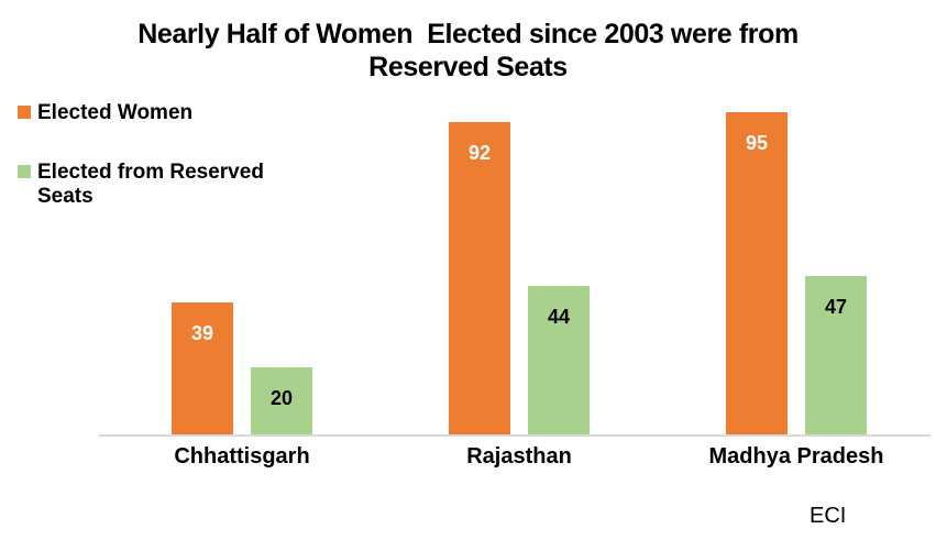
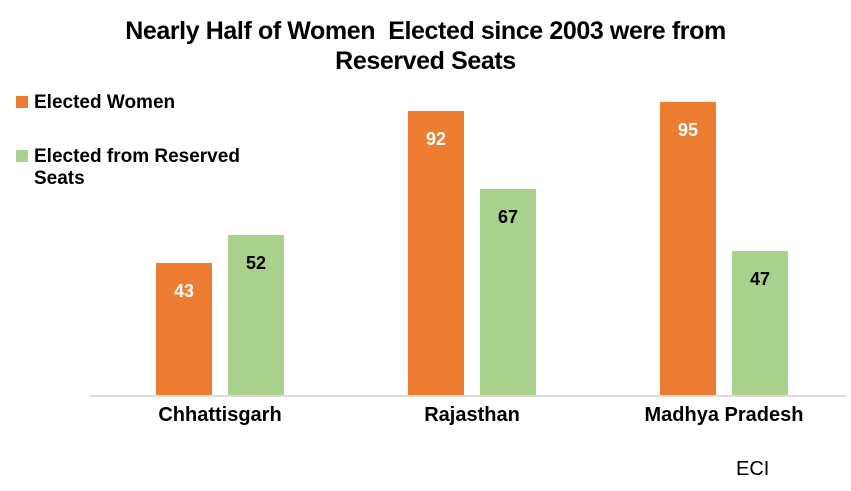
Elected Women/Chhattisgarh: 39 -> 43
Elected from Reserved Seats/Chhattisgarh: 20 -> 52
Elected from Reserved Seats/Rajasthan: 44 -> 67
